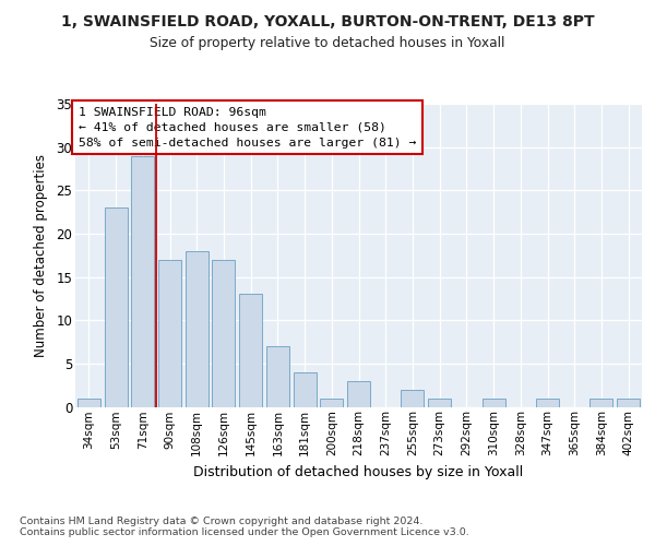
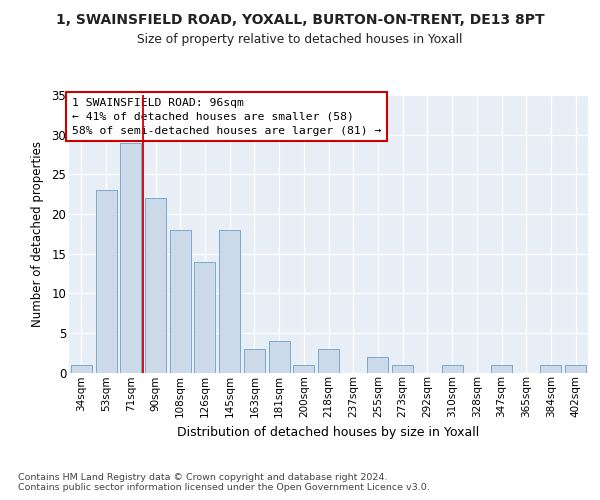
90sqm: 17 -> 22
126sqm: 17 -> 14
145sqm: 13 -> 18
163sqm: 7 -> 3
